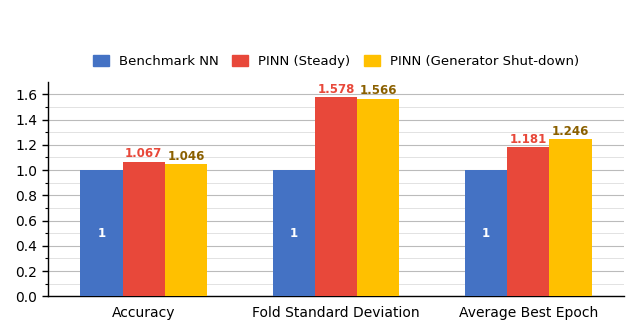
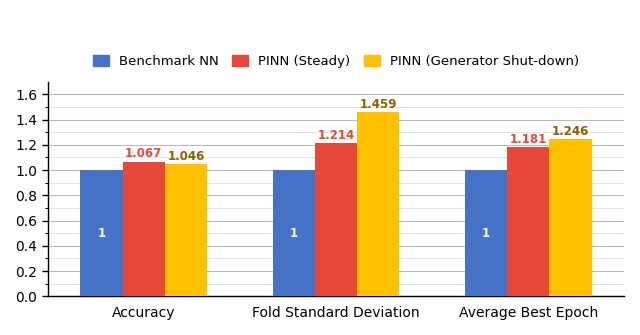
PINN (Steady)/Fold Standard Deviation: 1.578 -> 1.214
PINN (Generator Shut-down)/Fold Standard Deviation: 1.566 -> 1.459
